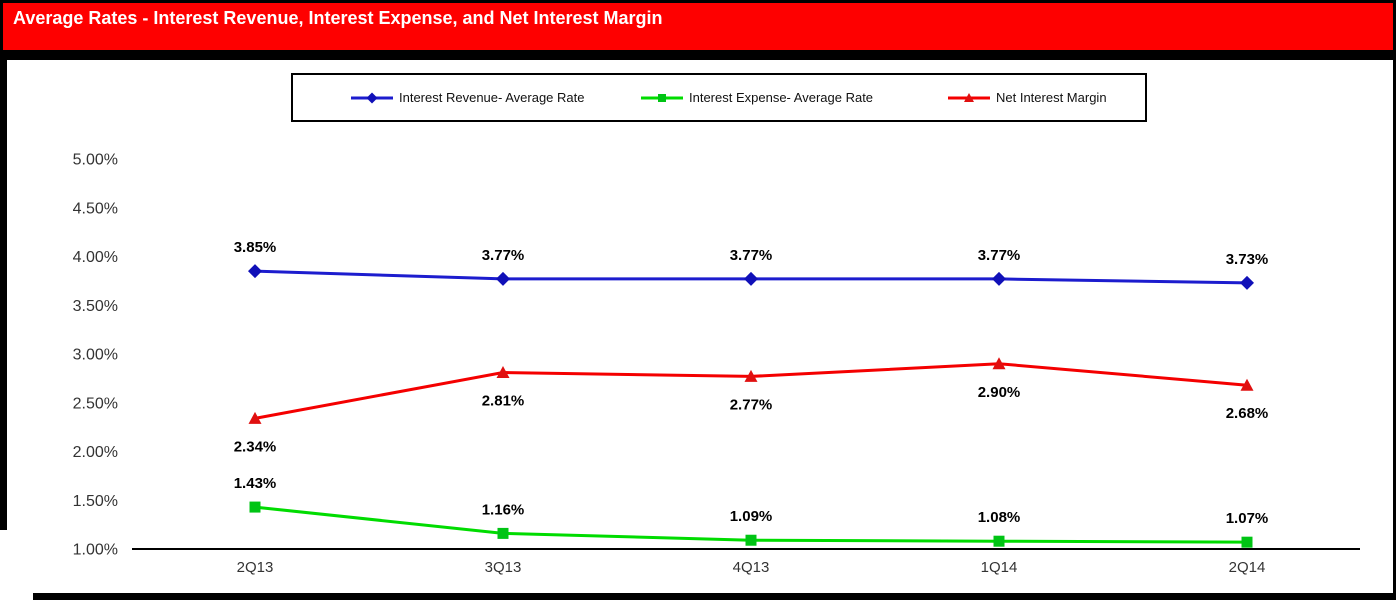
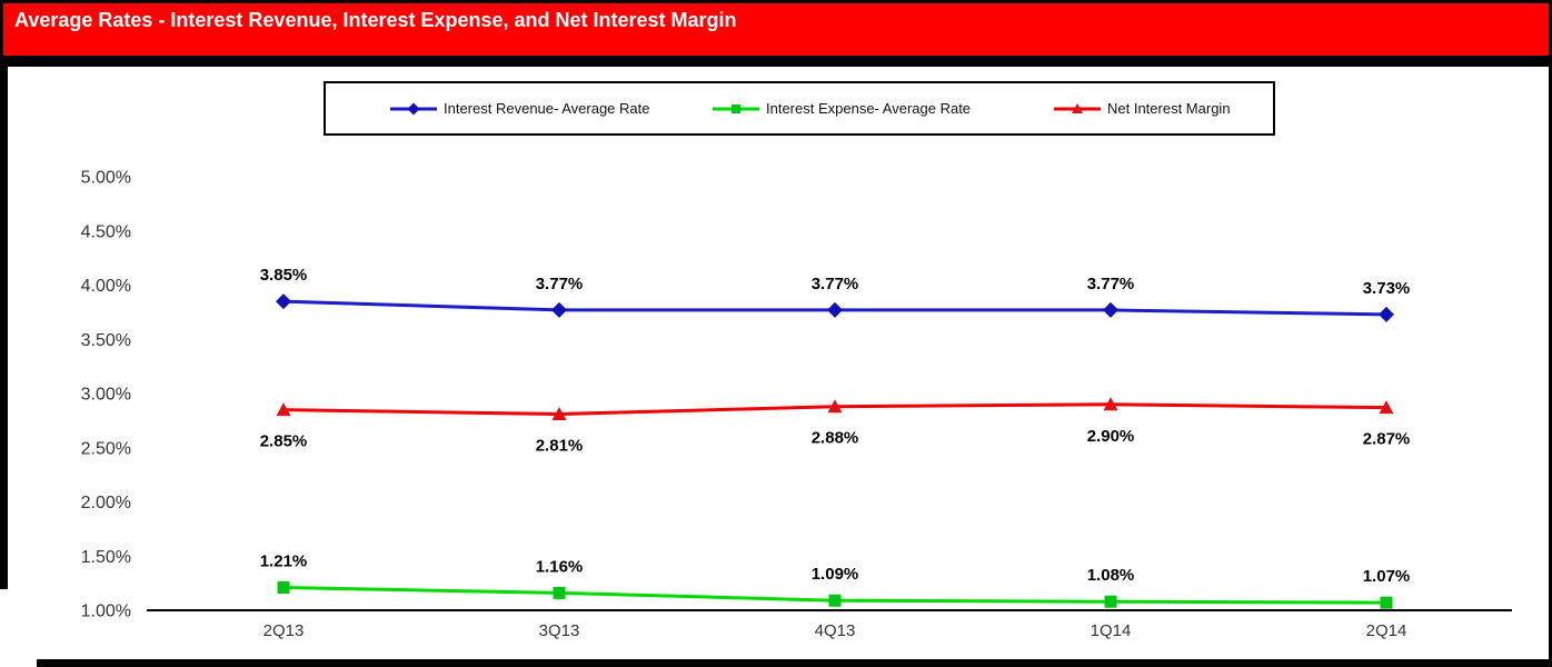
Interest Expense- Average Rate/2Q13: 1.43% -> 1.21%
Net Interest Margin/2Q13: 2.34% -> 2.85%
Net Interest Margin/4Q13: 2.77% -> 2.88%
Net Interest Margin/2Q14: 2.68% -> 2.87%
